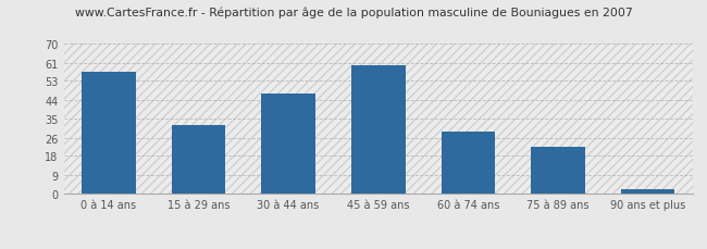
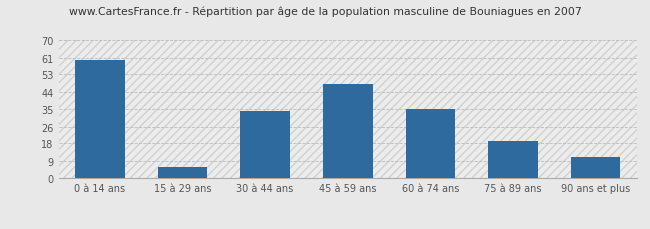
0 à 14 ans: 57 -> 60
15 à 29 ans: 32 -> 6
30 à 44 ans: 47 -> 34
45 à 59 ans: 60 -> 48
60 à 74 ans: 29 -> 35
75 à 89 ans: 22 -> 19
90 ans et plus: 2 -> 11
